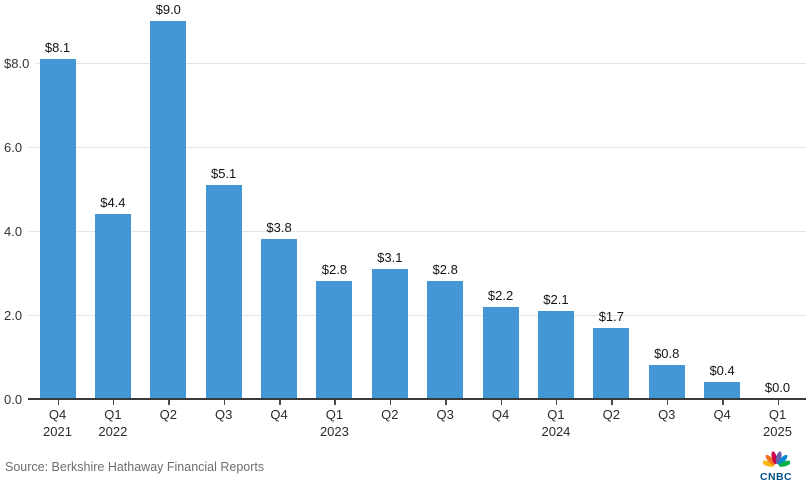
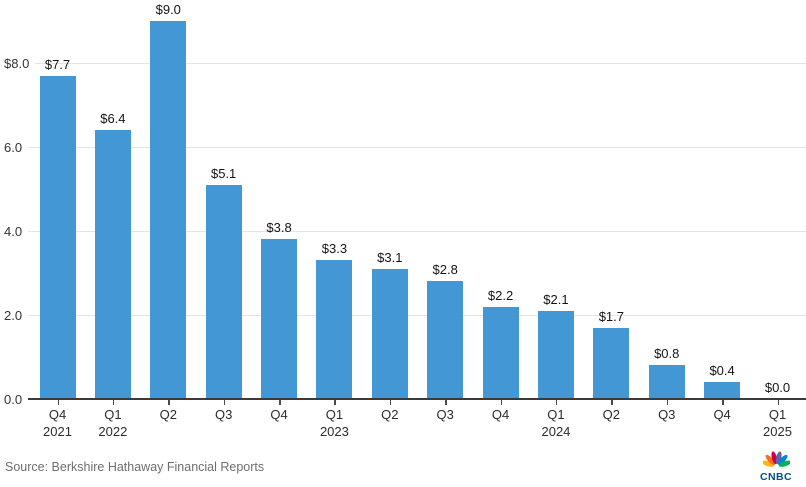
Q4 2021: $8.1 -> $7.7
Q1 2022: $4.4 -> $6.4
Q1 2023: $2.8 -> $3.3
